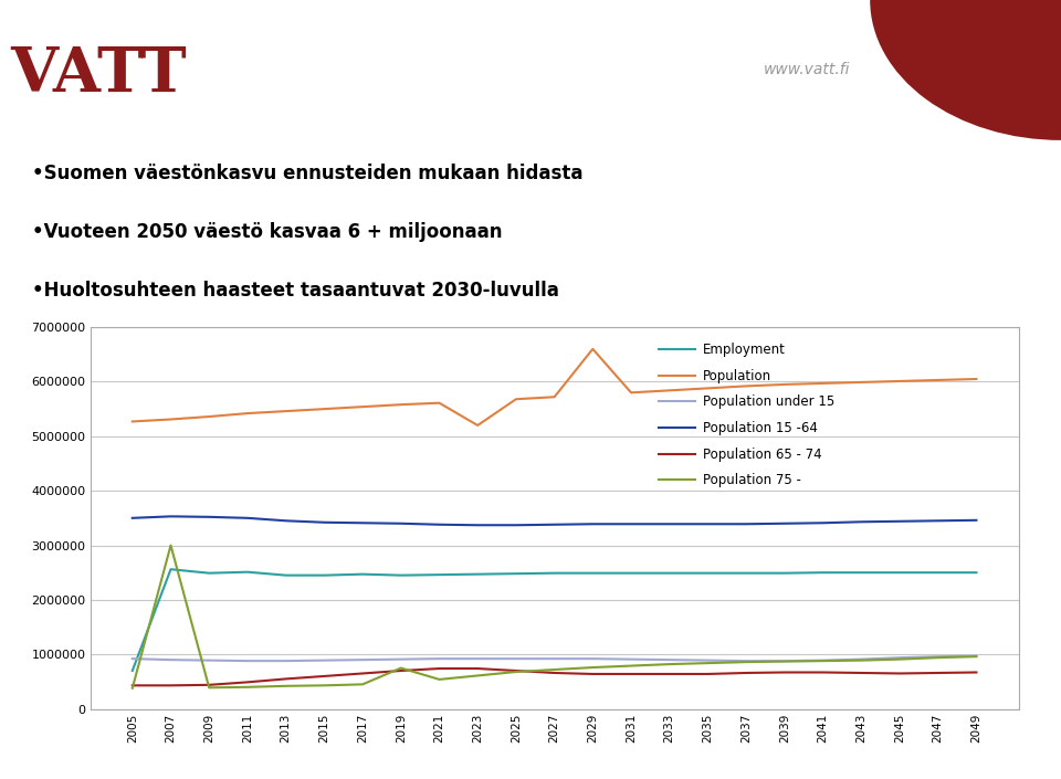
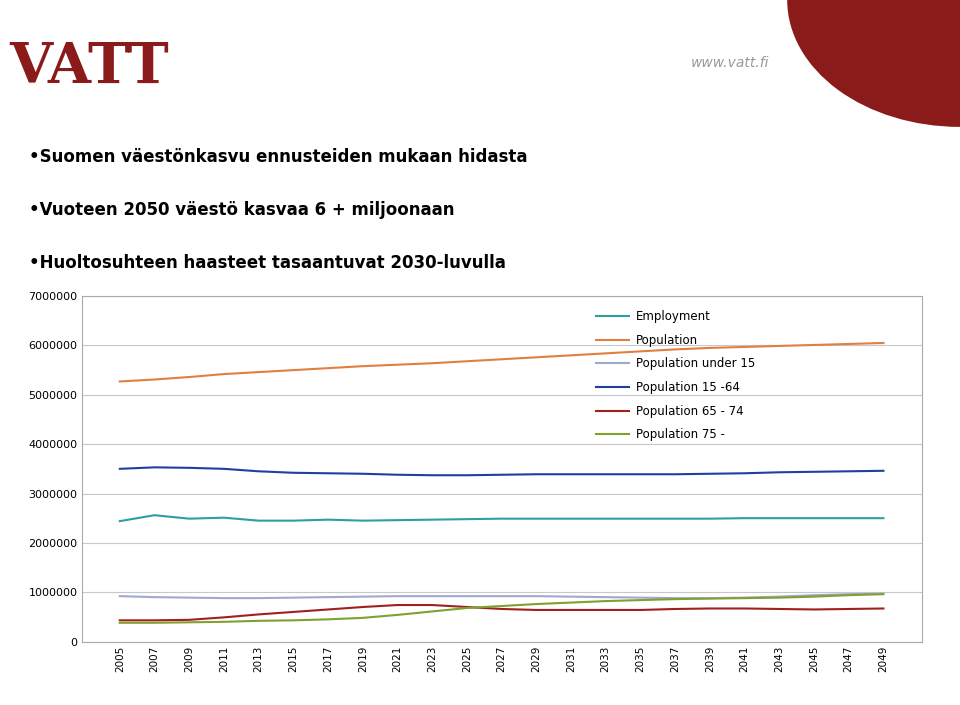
Employment/2005: 700000 -> 2440000
Population 75 -/2007: 3000000 -> 380000
Population 75 -/2019: 750000 -> 480000
Population/2023: 5200000 -> 5640000
Population/2029: 6600000 -> 5760000
